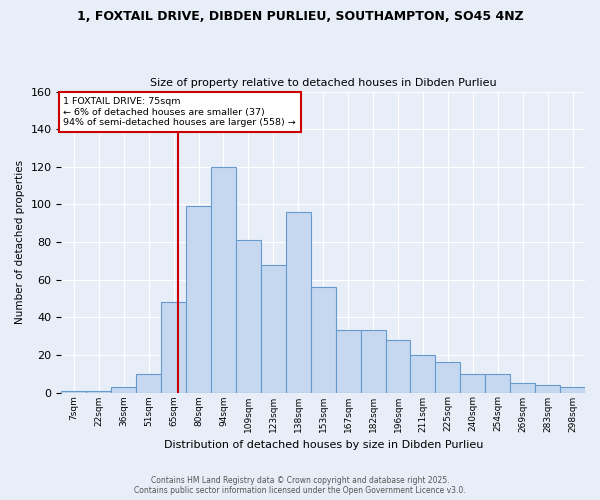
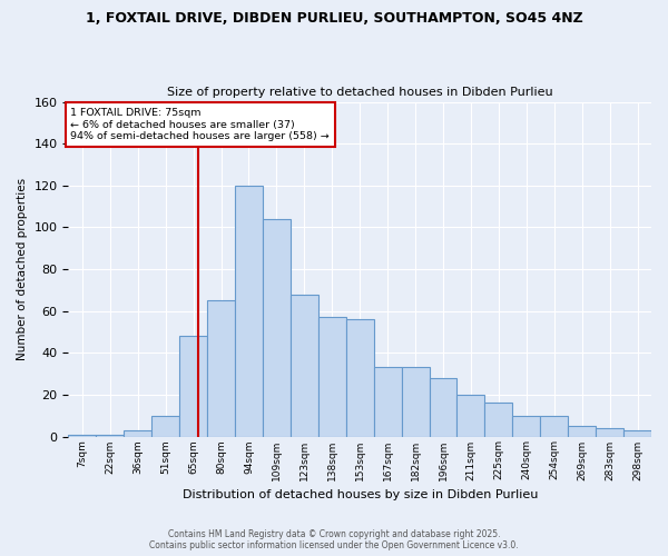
80sqm: 99 -> 65
109sqm: 81 -> 104
138sqm: 96 -> 57
